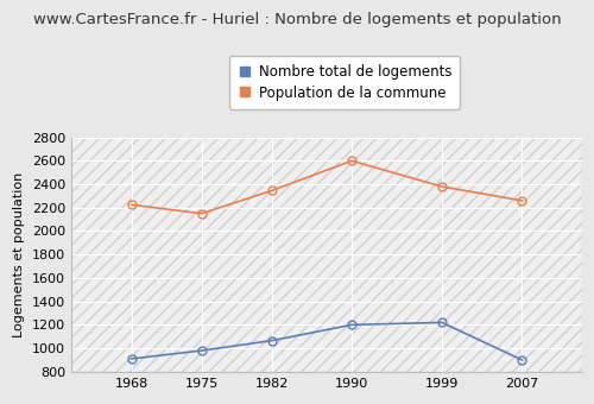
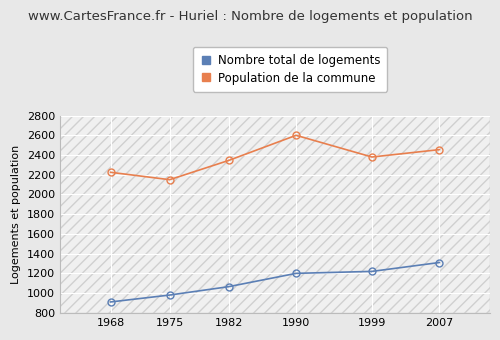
Nombre total de logements/2007: 900 -> 1310
Population de la commune/2007: 2260 -> 2460
